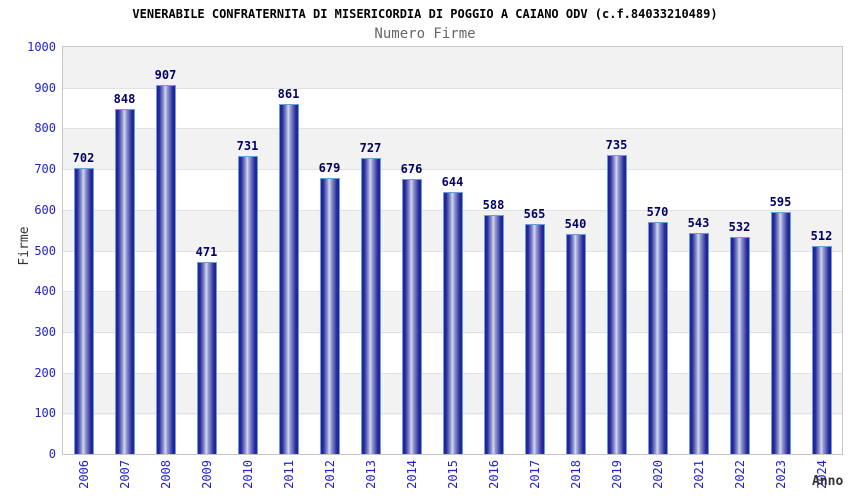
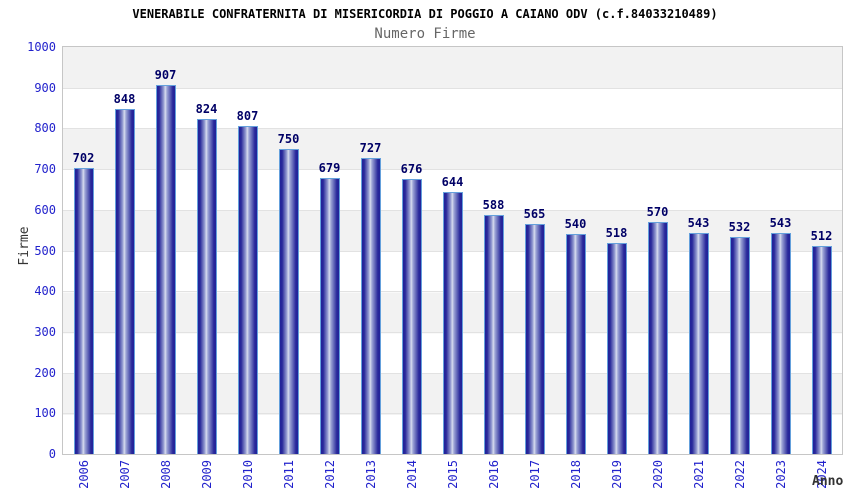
2009: 471 -> 824
2010: 731 -> 807
2011: 861 -> 750
2019: 735 -> 518
2023: 595 -> 543
